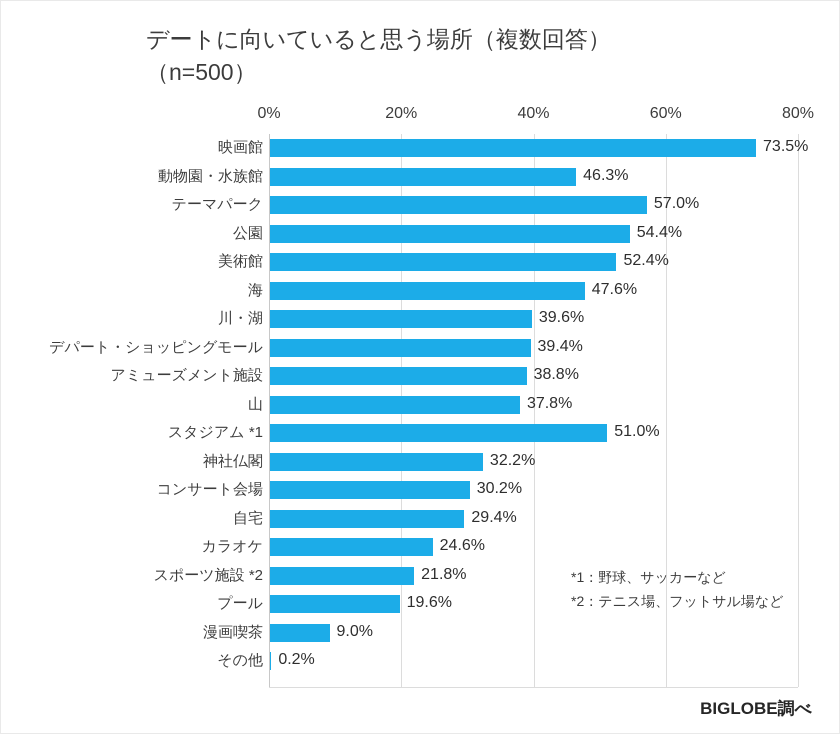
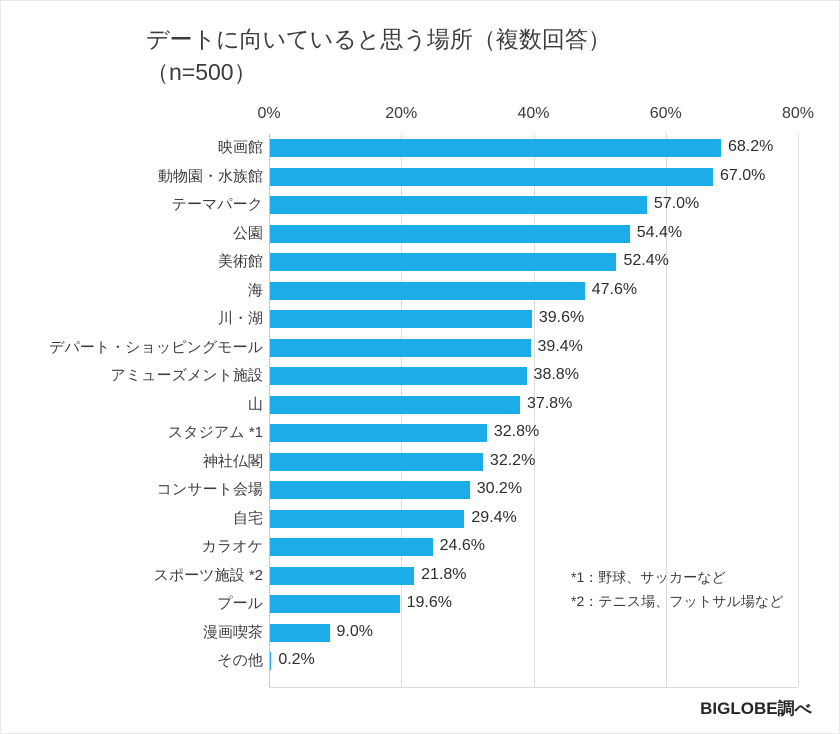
映画館: 73.5% -> 68.2%
動物園・水族館: 46.3% -> 67.0%
スタジアム *1: 51.0% -> 32.8%
